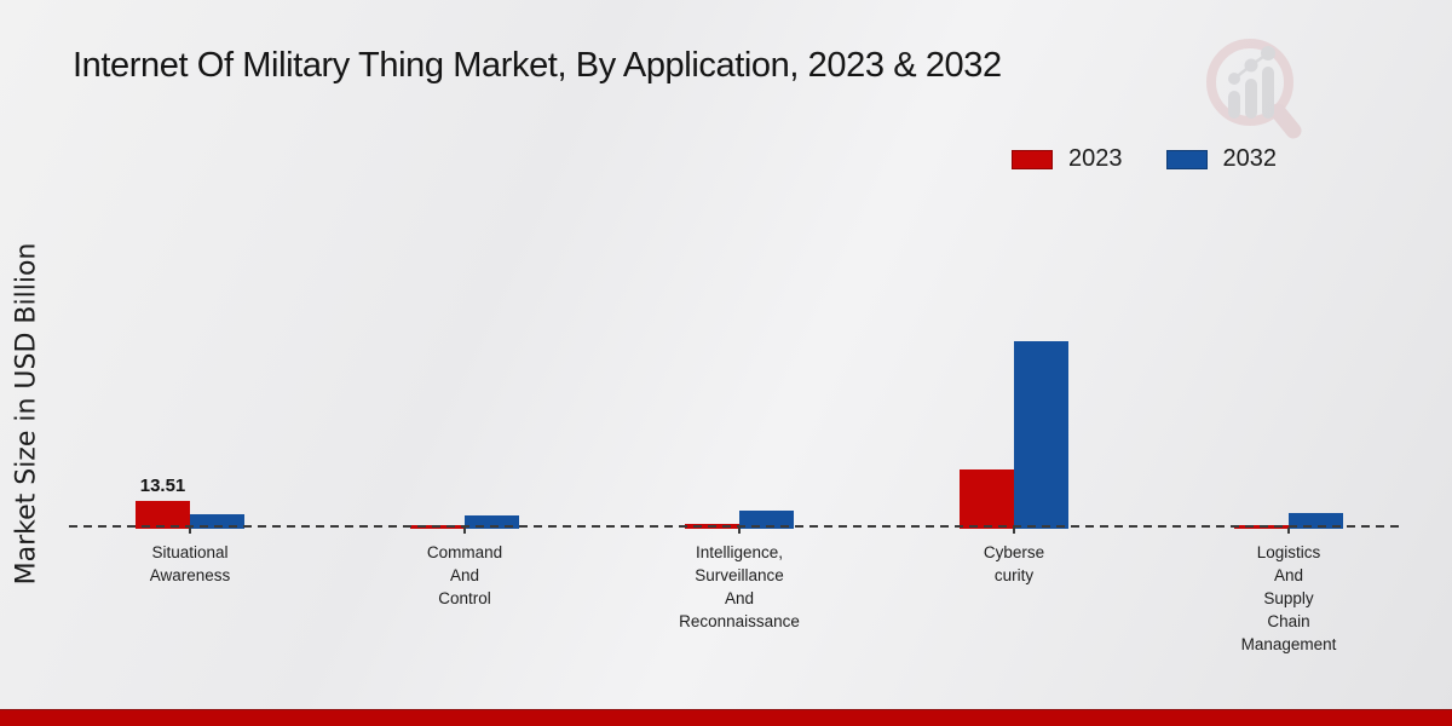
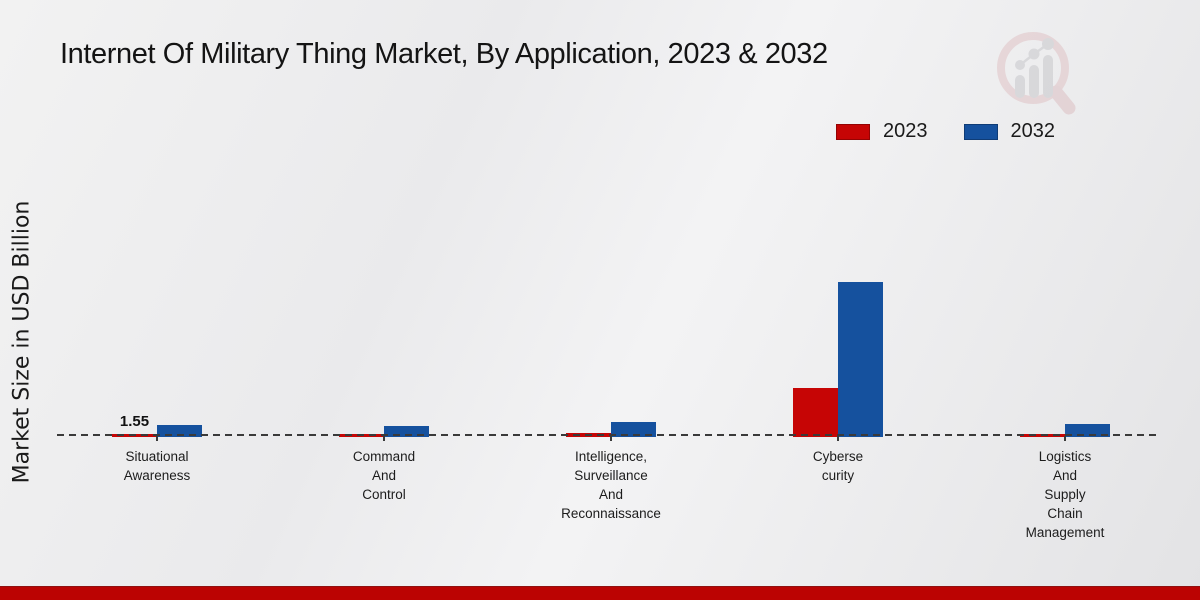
2023/Situational Awareness: 13.51 -> 1.55
